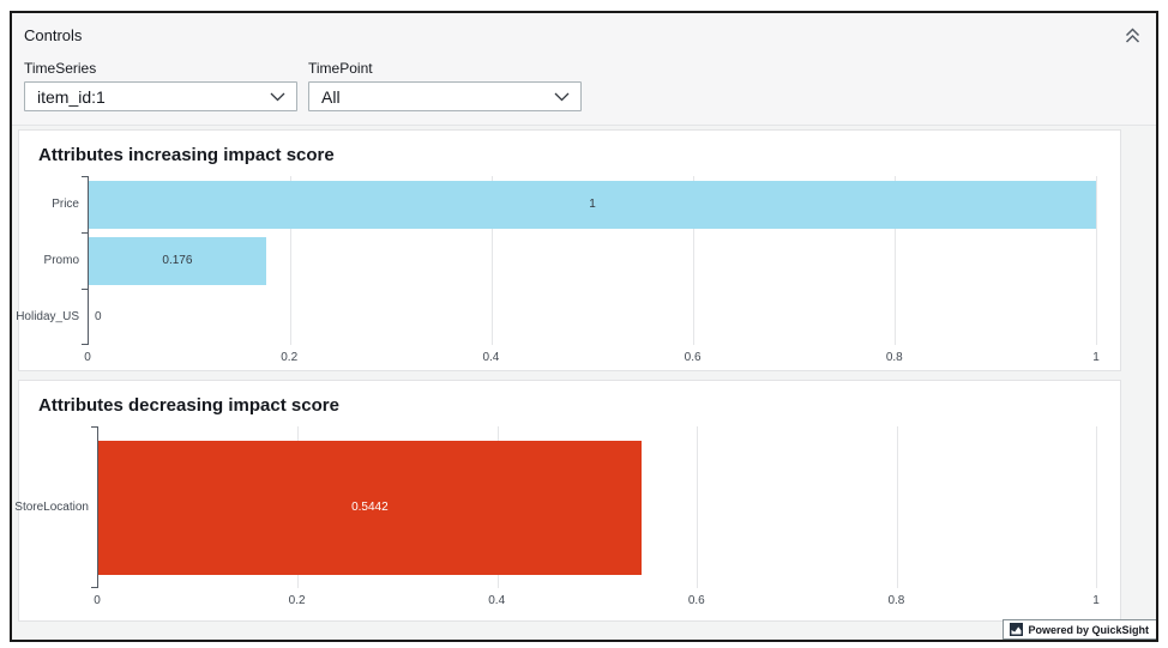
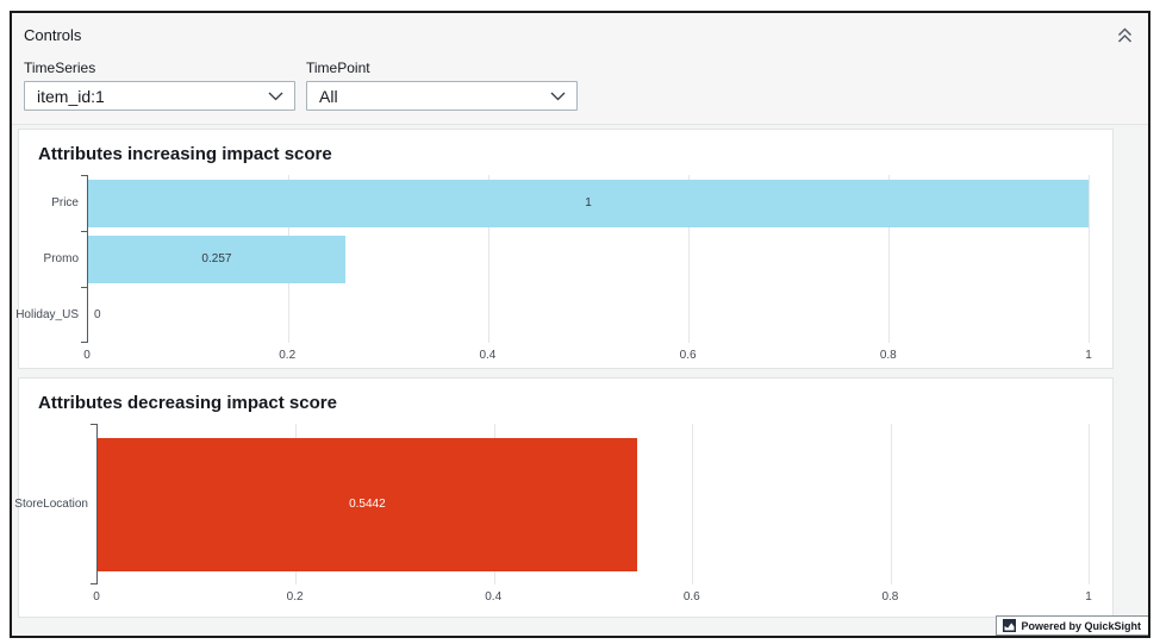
Attributes increasing impact score/Promo: 0.176 -> 0.257
